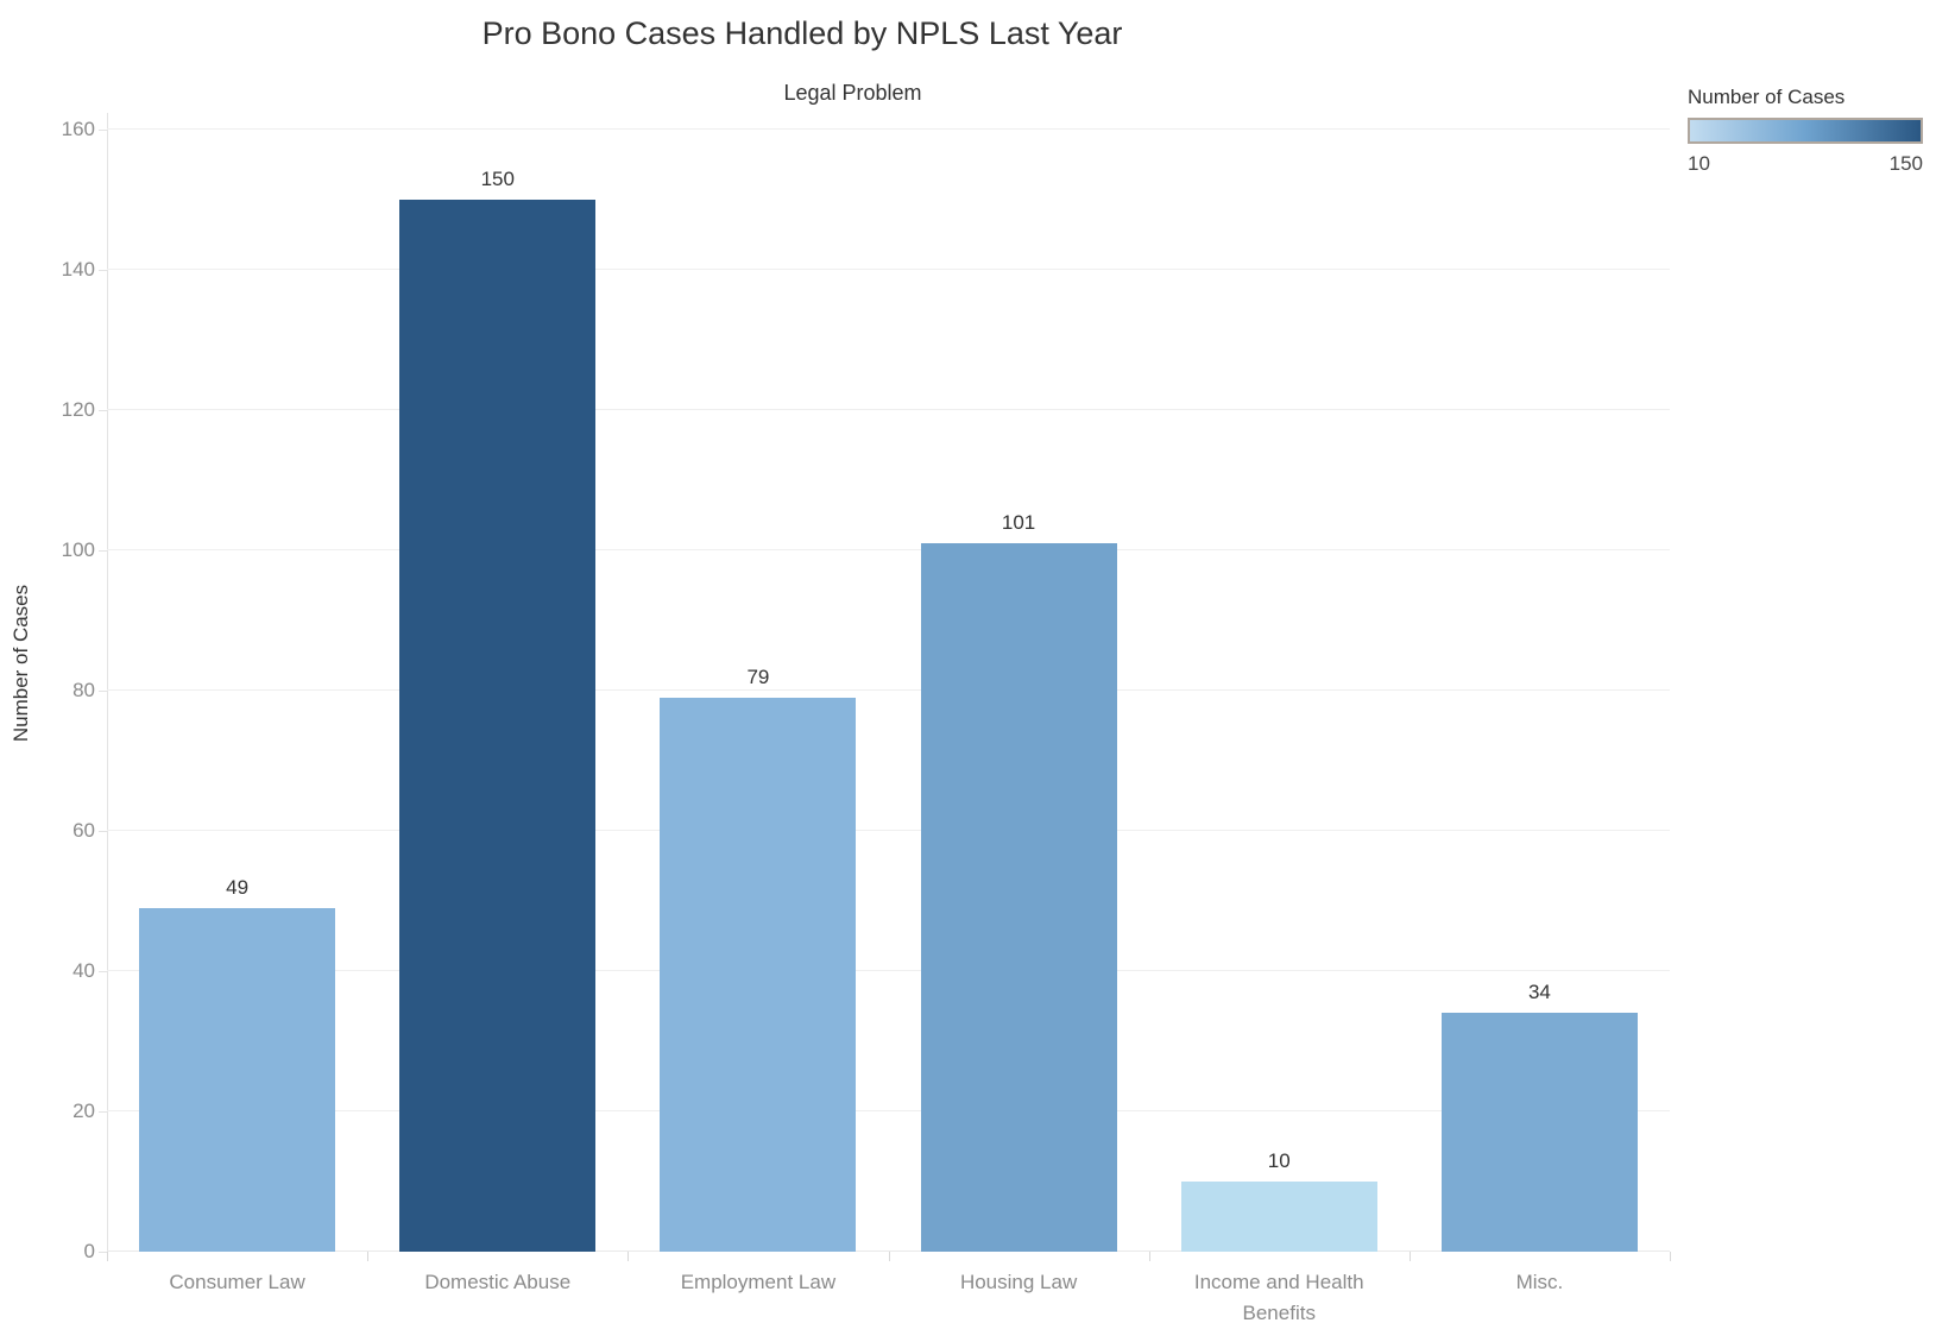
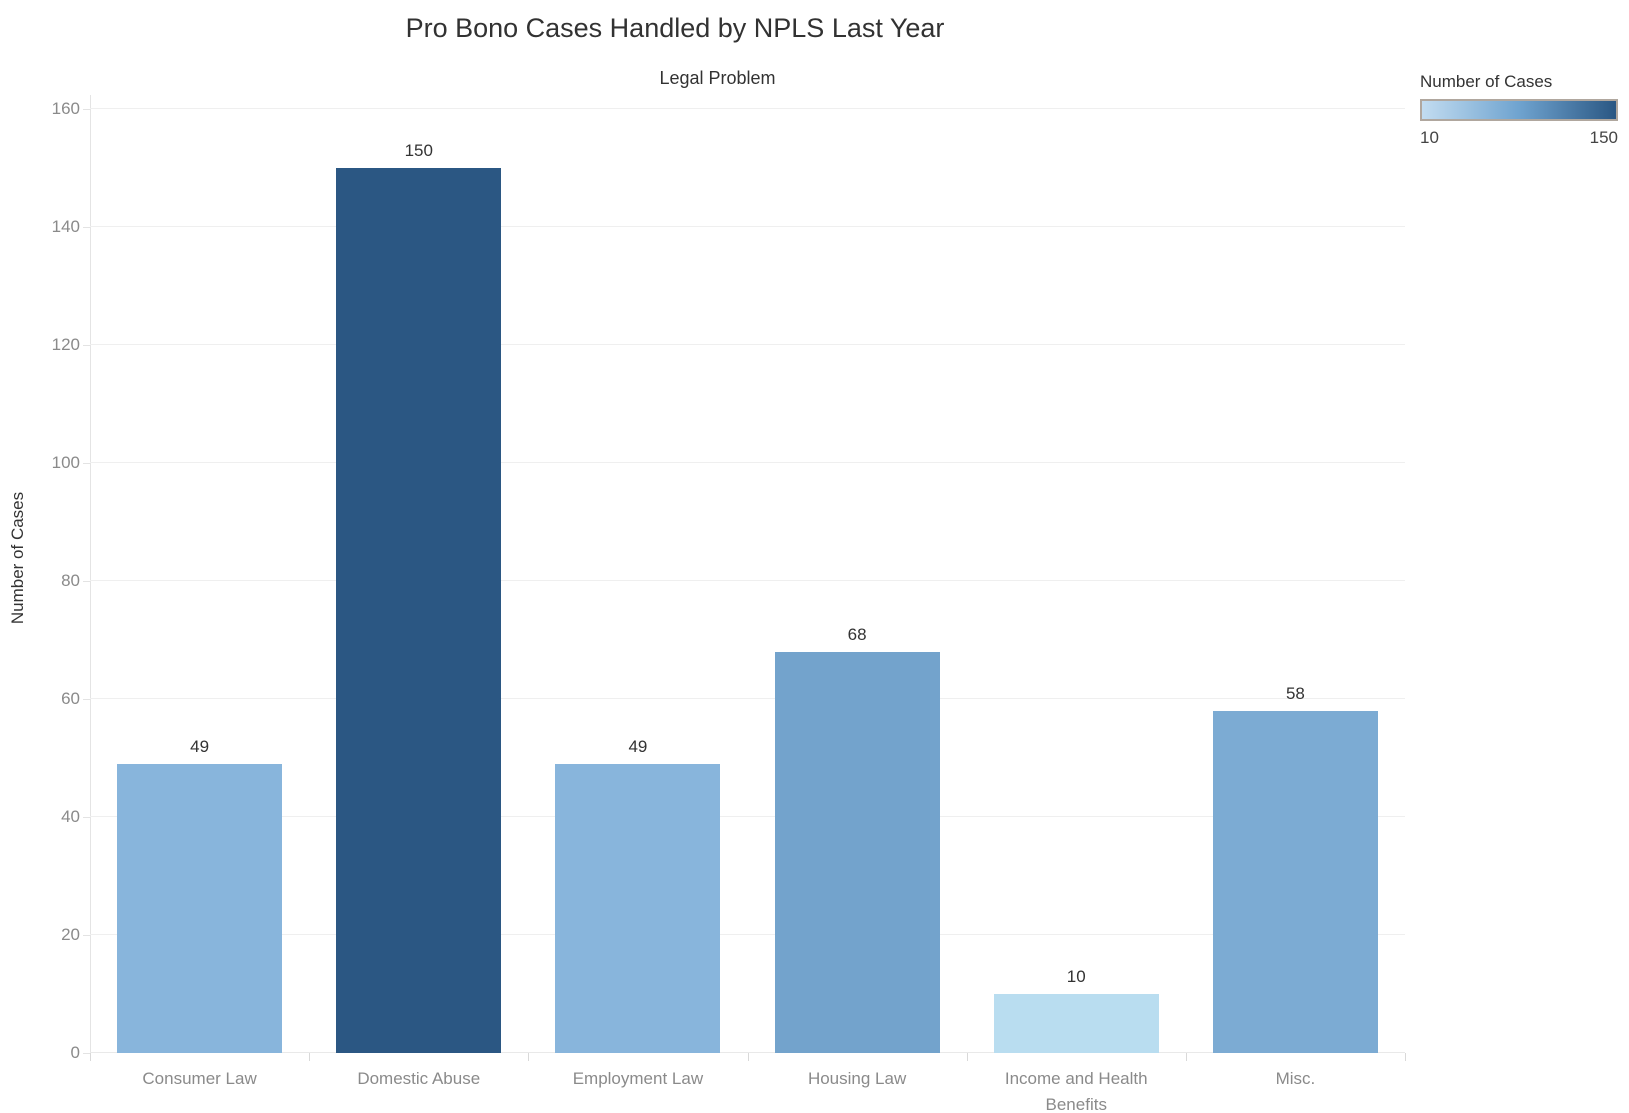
Employment Law: 79 -> 49
Housing Law: 101 -> 68
Misc.: 34 -> 58
